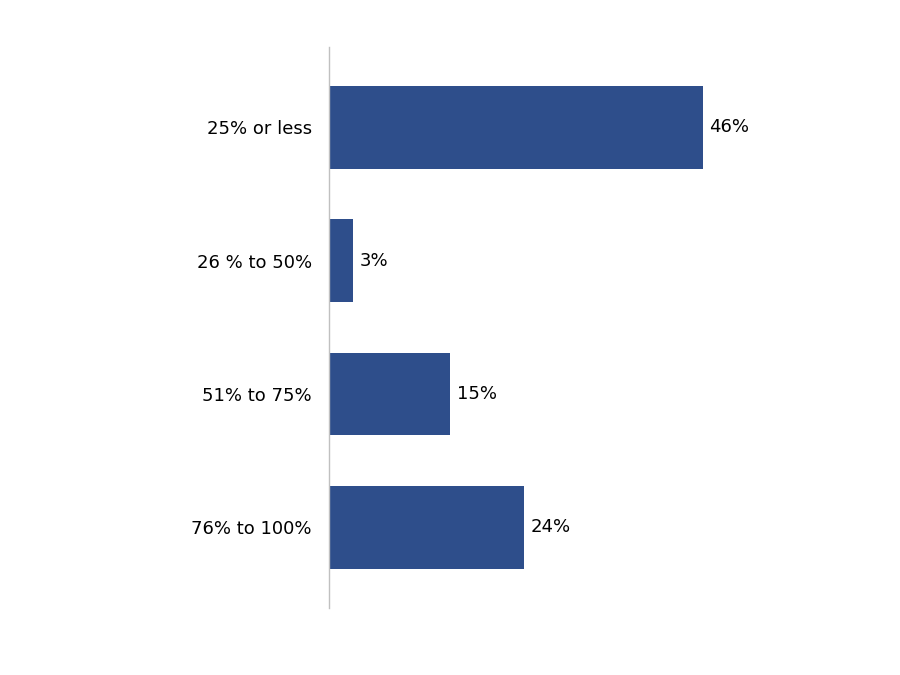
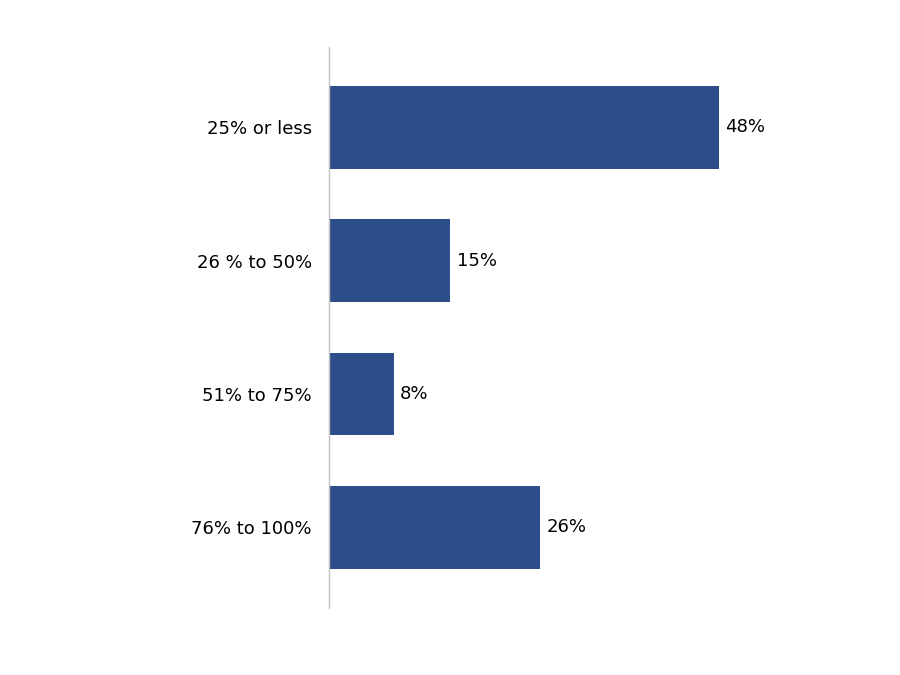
25% or less: 46% -> 48%
26 % to 50%: 3% -> 15%
51% to 75%: 15% -> 8%
76% to 100%: 24% -> 26%
